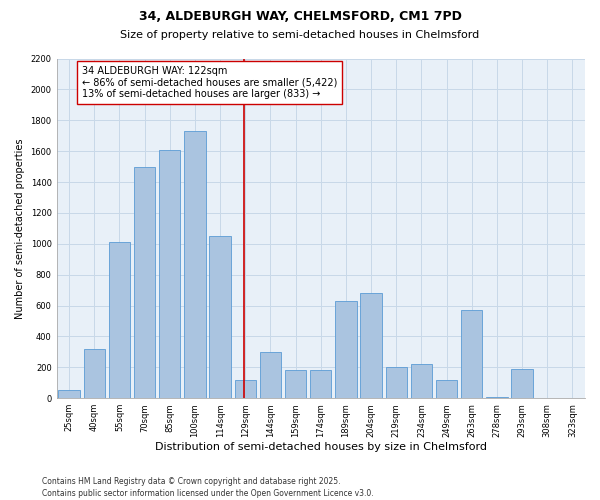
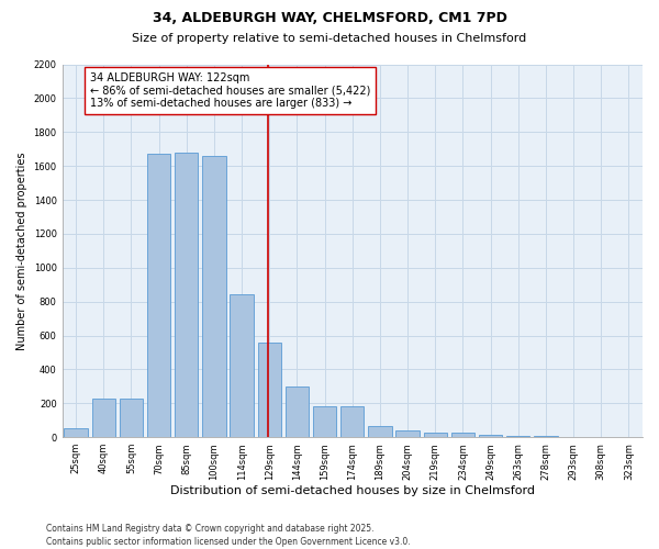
40sqm: 320 -> 220
55sqm: 1010 -> 220
70sqm: 1500 -> 1680
85sqm: 1610 -> 1680
100sqm: 1730 -> 1660
114sqm: 1050 -> 840
129sqm: 120 -> 560
189sqm: 630 -> 60
204sqm: 680 -> 40
219sqm: 200 -> 30
234sqm: 220 -> 20
249sqm: 120 -> 20
263sqm: 570 -> 10
293sqm: 190 -> 0
